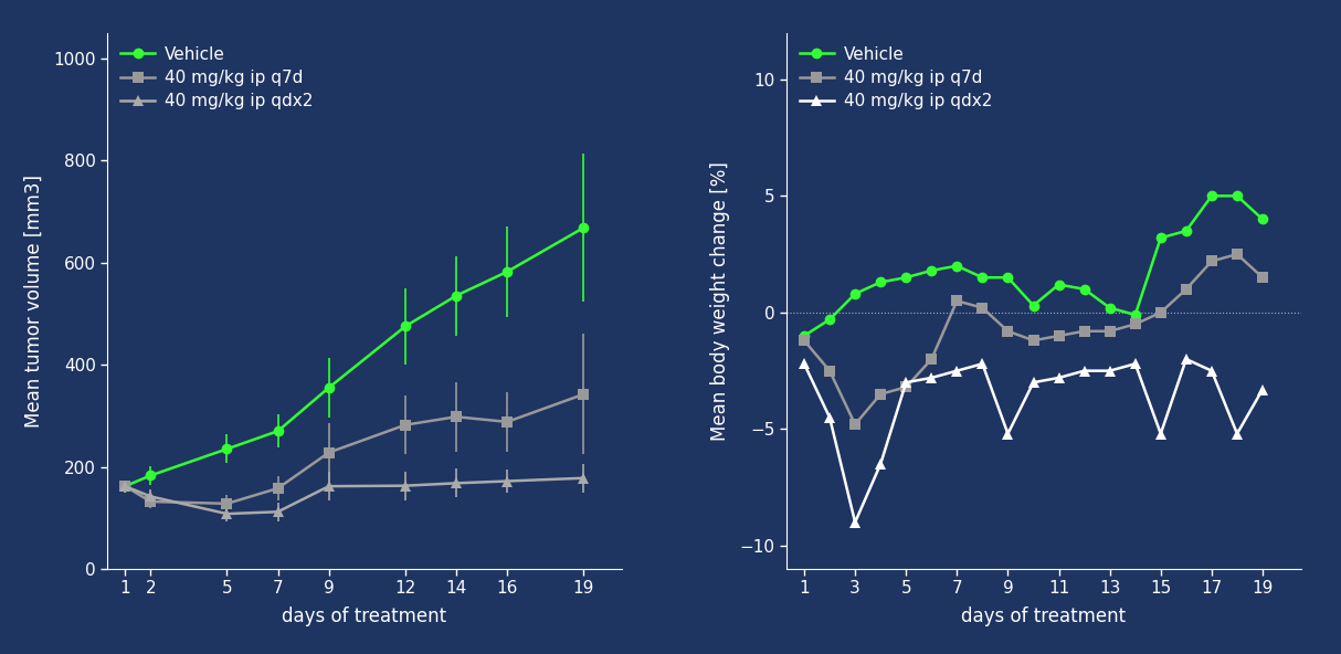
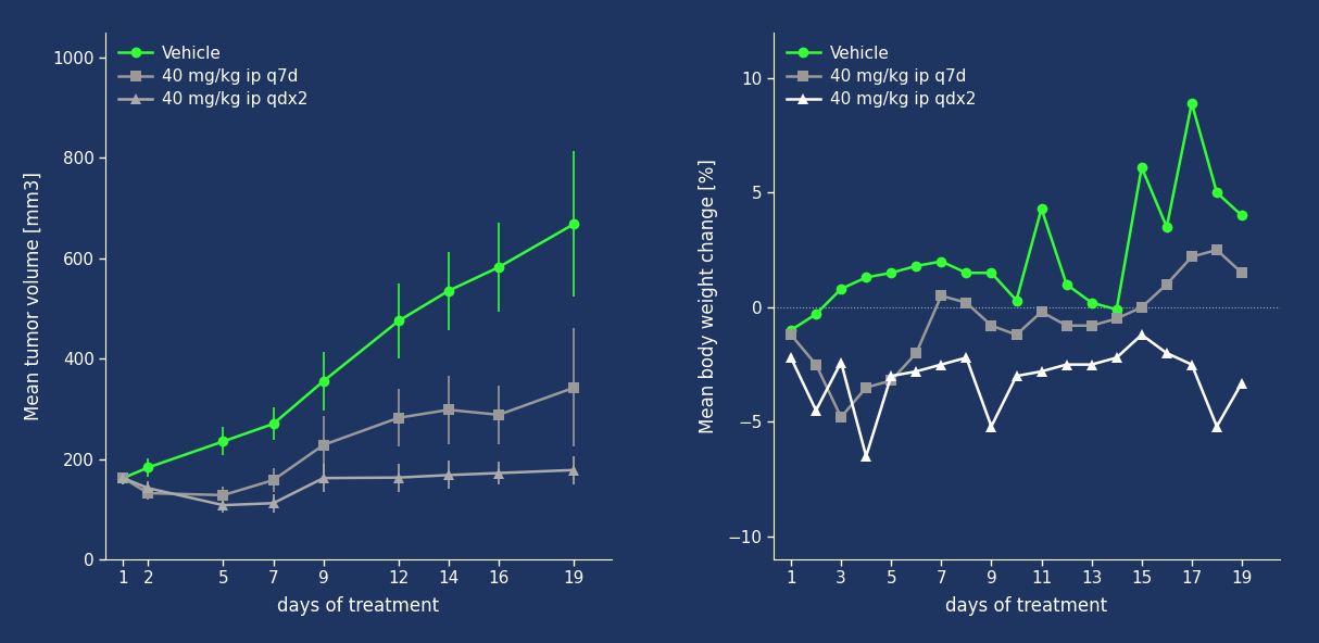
40 mg/kg ip qdx2/3: -9.0 -> -2.4
Vehicle/11: 1.2 -> 4.3
40 mg/kg ip q7d/11: -1.0 -> -0.2
Vehicle/15: 3.2 -> 6.1
40 mg/kg ip qdx2/15: -5.2 -> -1.2
Vehicle/17: 5.0 -> 8.9
